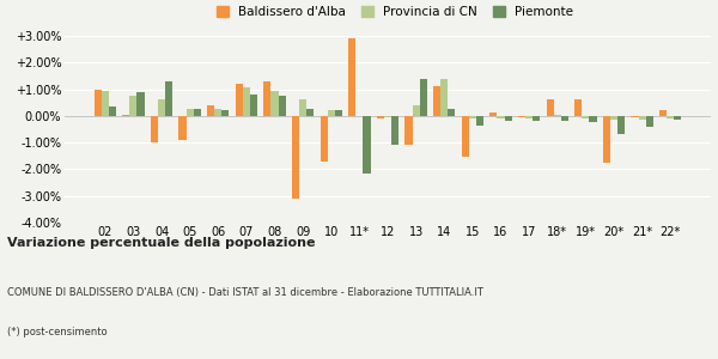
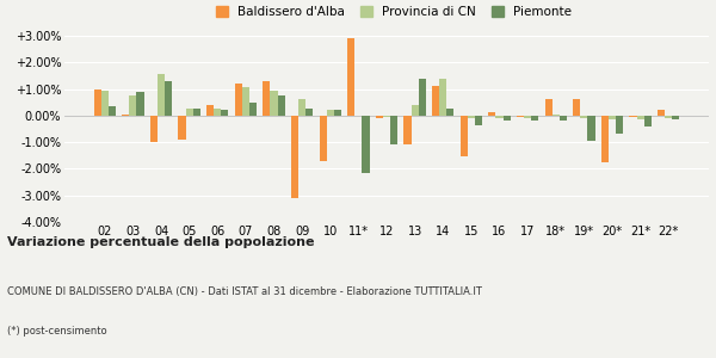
Provincia di CN/04: 0.60% -> 1.55%
Piemonte/07: 0.80% -> 0.50%
Piemonte/19*: -0.25% -> -0.95%
